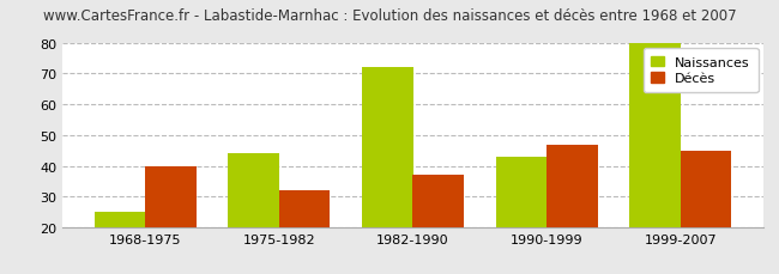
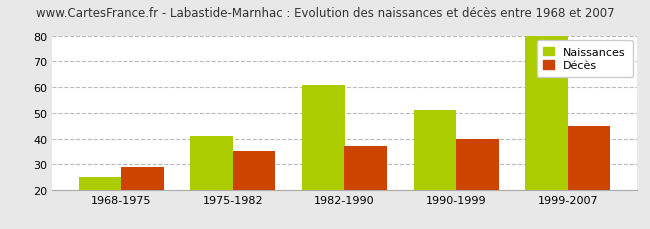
Décès/1968-1975: 40 -> 29
Naissances/1975-1982: 44 -> 41
Décès/1975-1982: 32 -> 35
Naissances/1982-1990: 72 -> 61
Naissances/1990-1999: 43 -> 51
Décès/1990-1999: 47 -> 40
